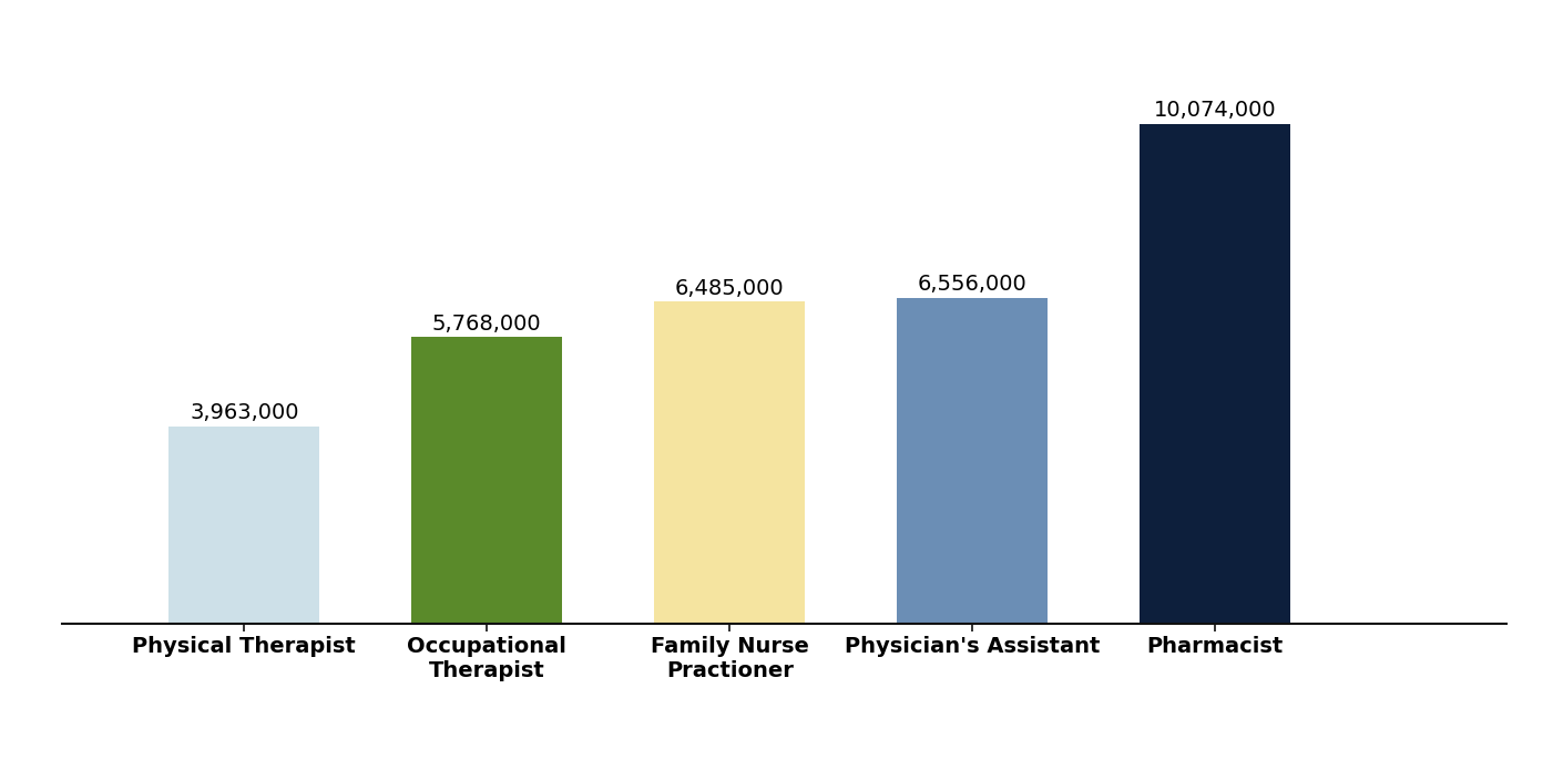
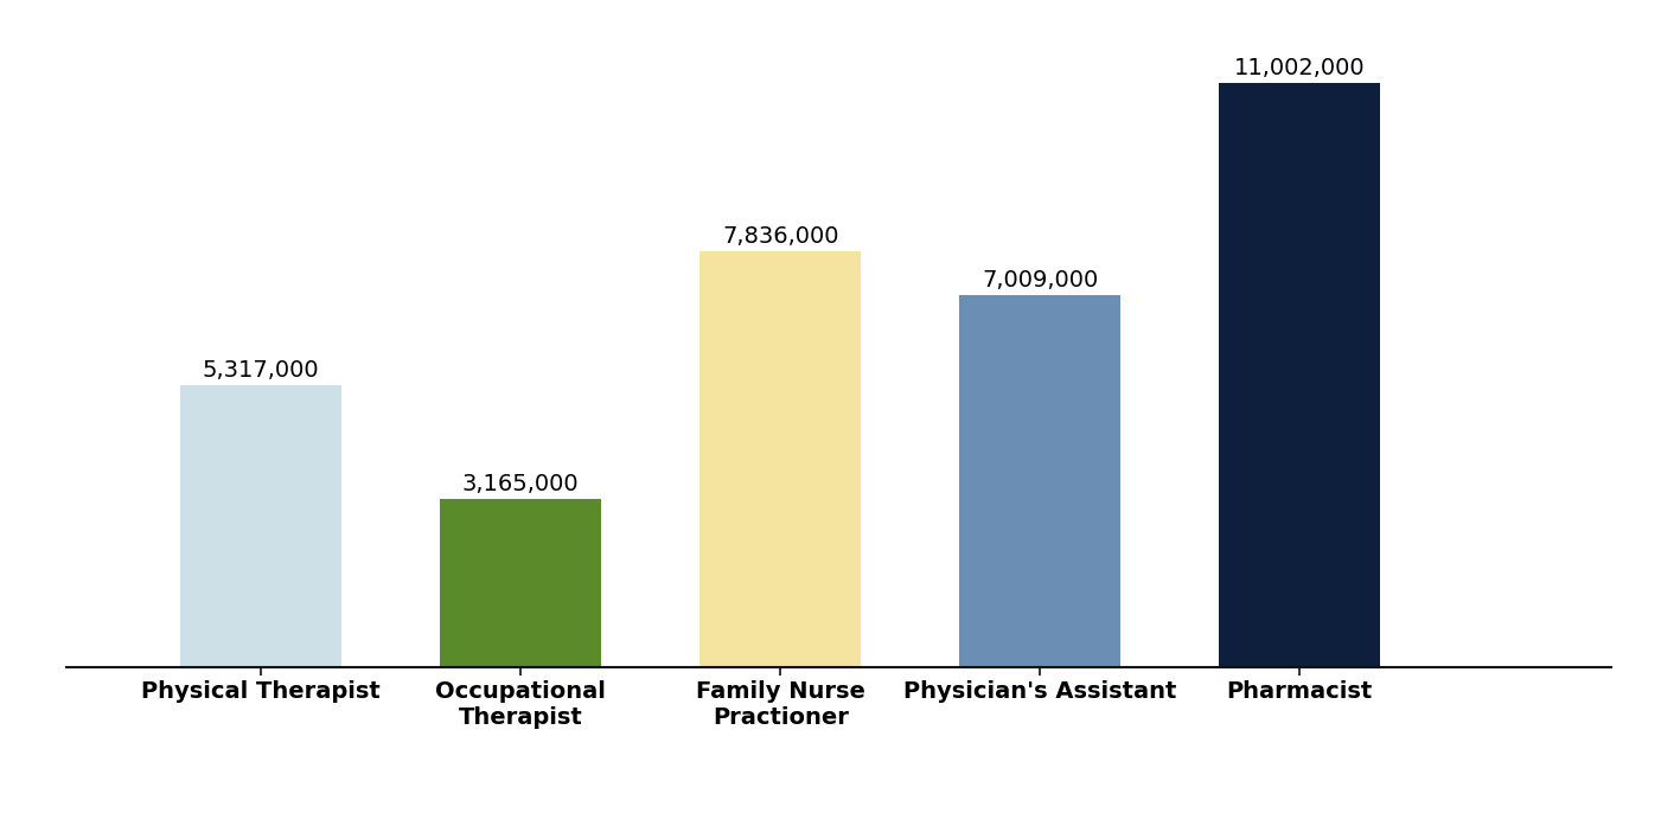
Physical Therapist: 3,963,000 -> 5,317,000
Occupational Therapist: 5,768,000 -> 3,165,000
Family Nurse Practioner: 6,485,000 -> 7,836,000
Physician's Assistant: 6,556,000 -> 7,009,000
Pharmacist: 10,074,000 -> 11,002,000
